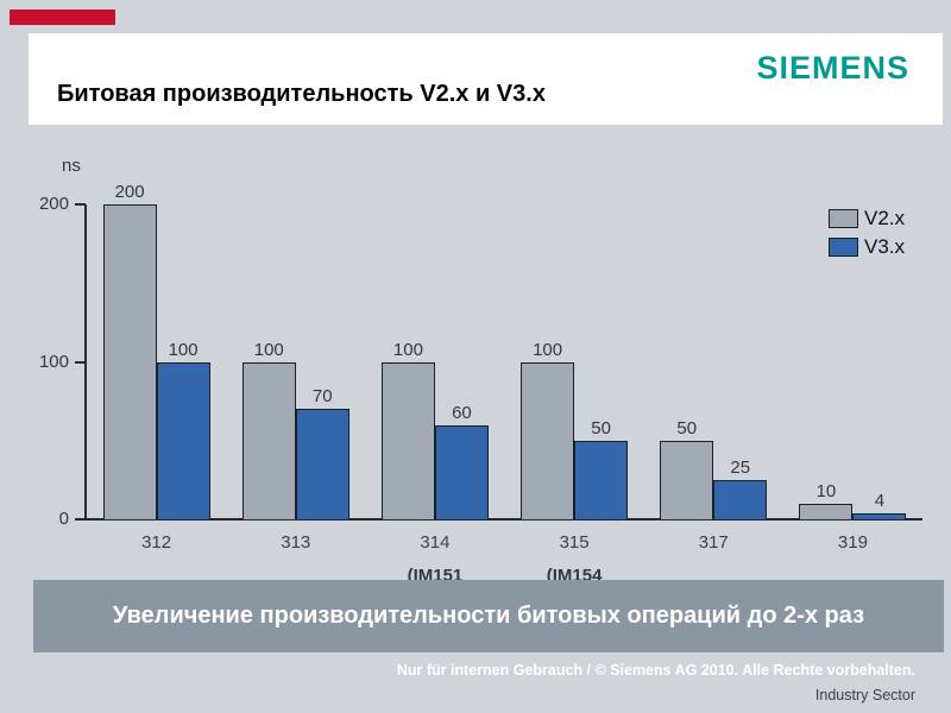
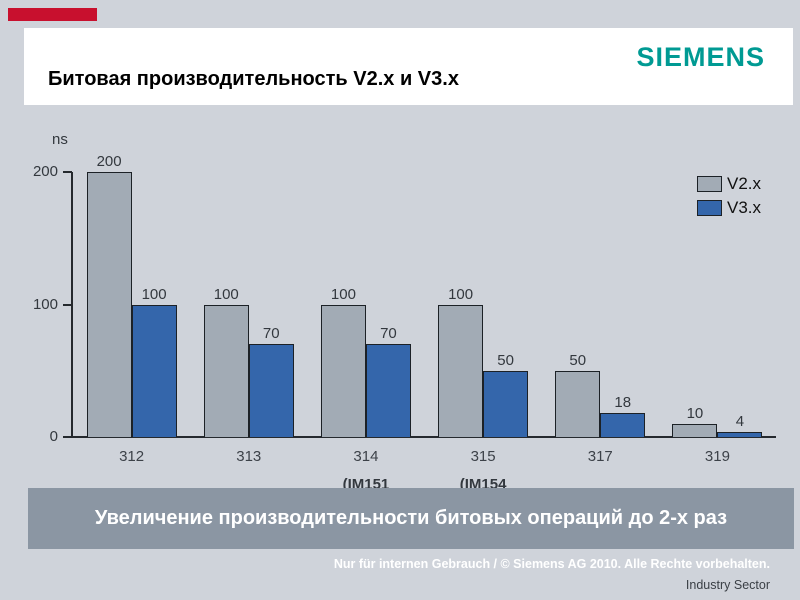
V3.x/314: 60 -> 70
V3.x/317: 25 -> 18
